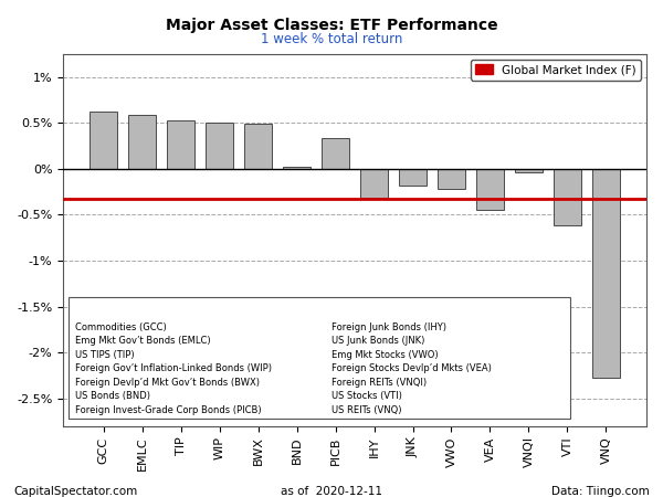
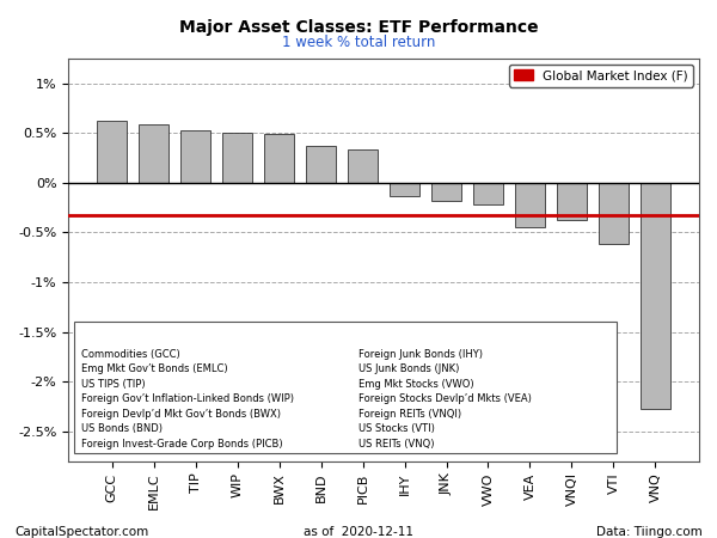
BND: 0.02% -> 0.37%
IHY: -0.32% -> -0.14%
VNQI: -0.04% -> -0.37%
